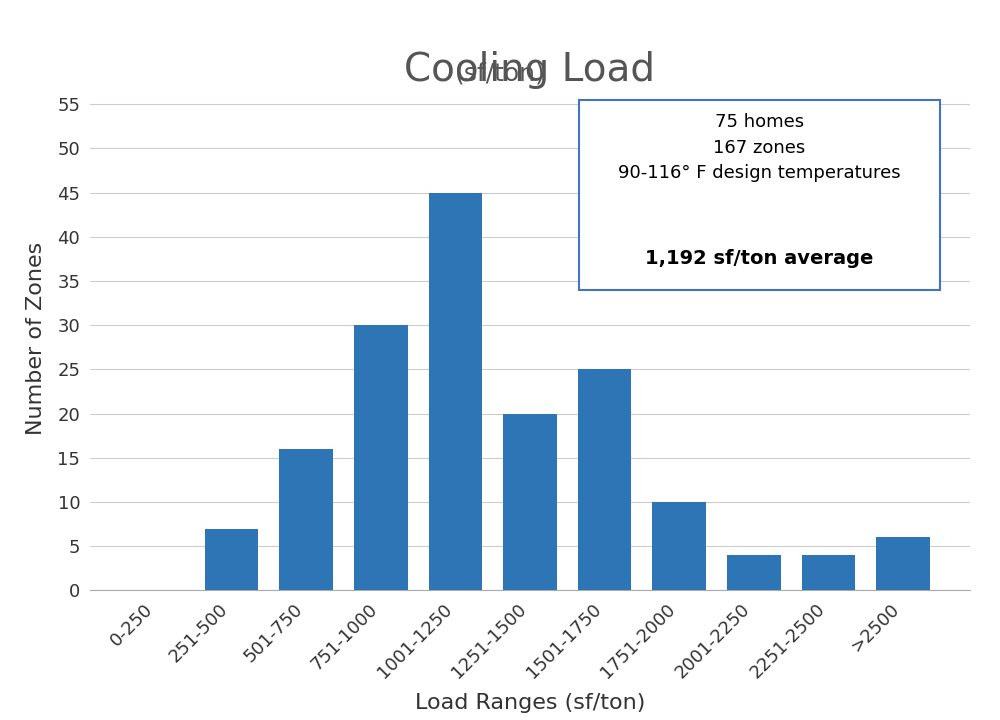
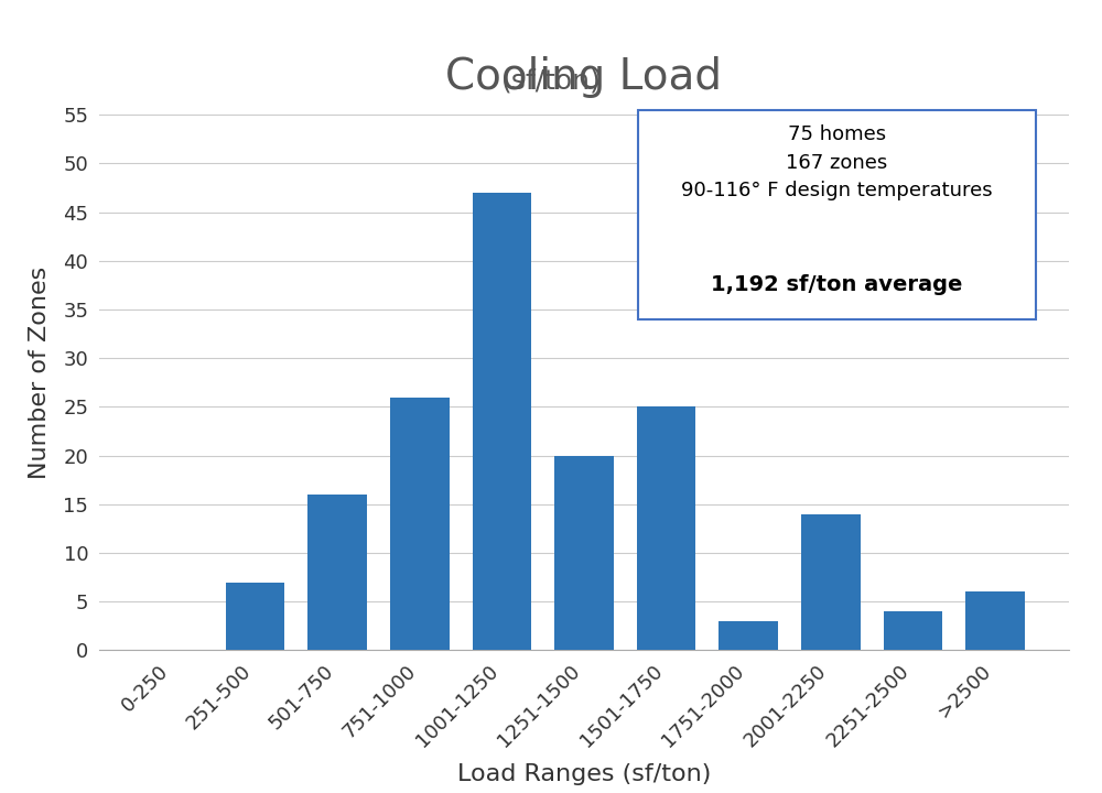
751-1000: 30 -> 26
1001-1250: 45 -> 47
1751-2000: 10 -> 3
2001-2250: 4 -> 14
